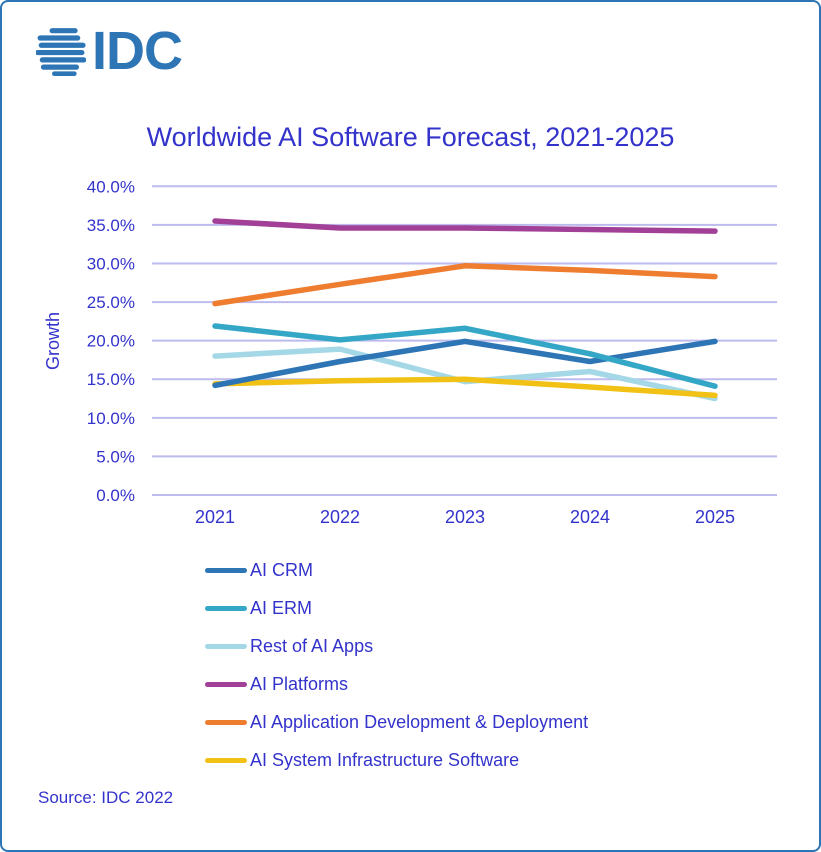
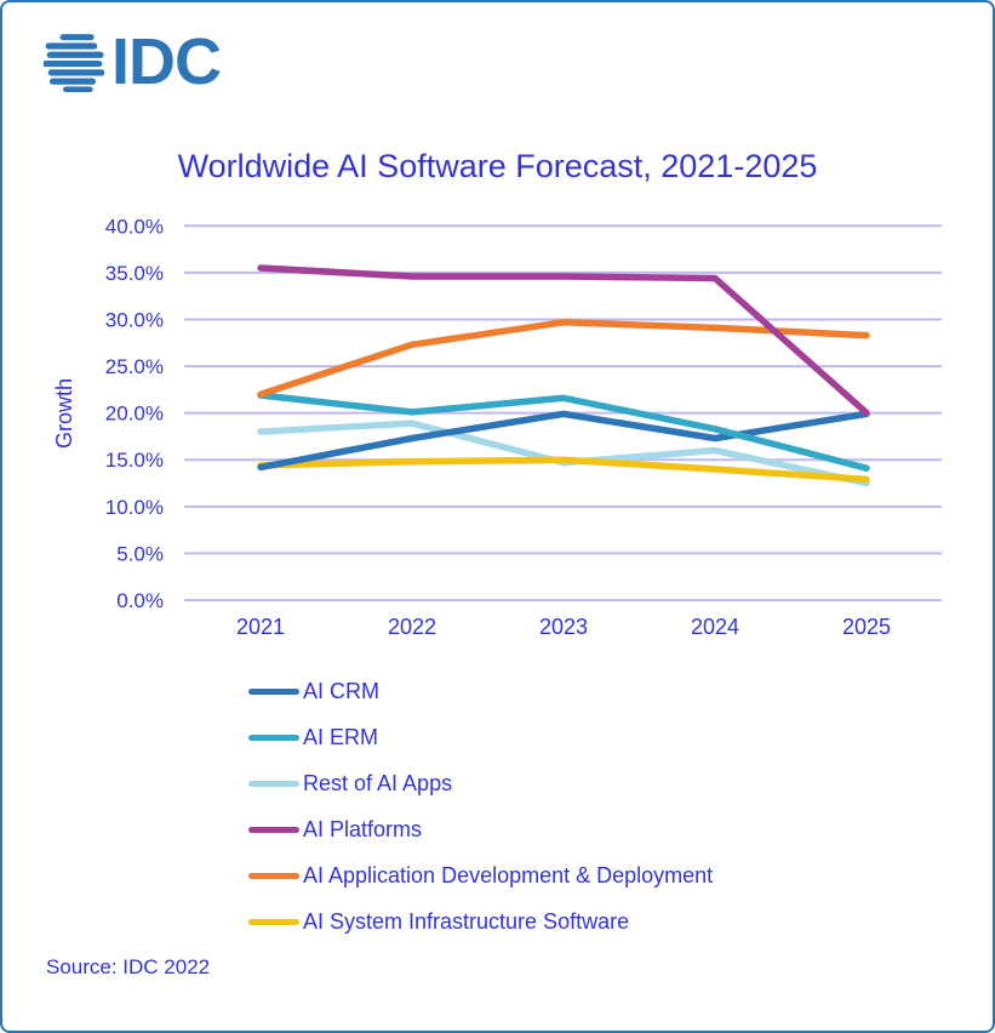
AI Application Development & Deployment/2021: 25% -> 22%
AI Platforms/2025: 34% -> 20%
